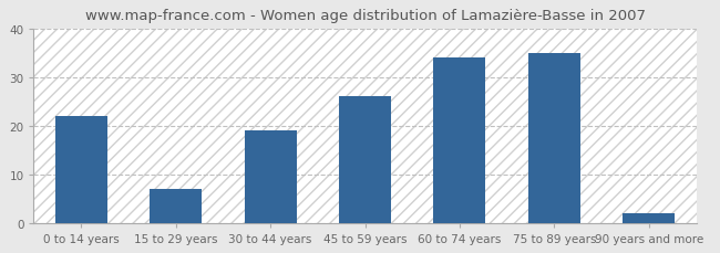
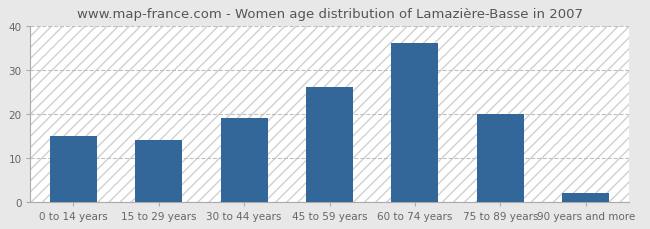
0 to 14 years: 22 -> 15
15 to 29 years: 7 -> 14
60 to 74 years: 34 -> 36
75 to 89 years: 35 -> 20
